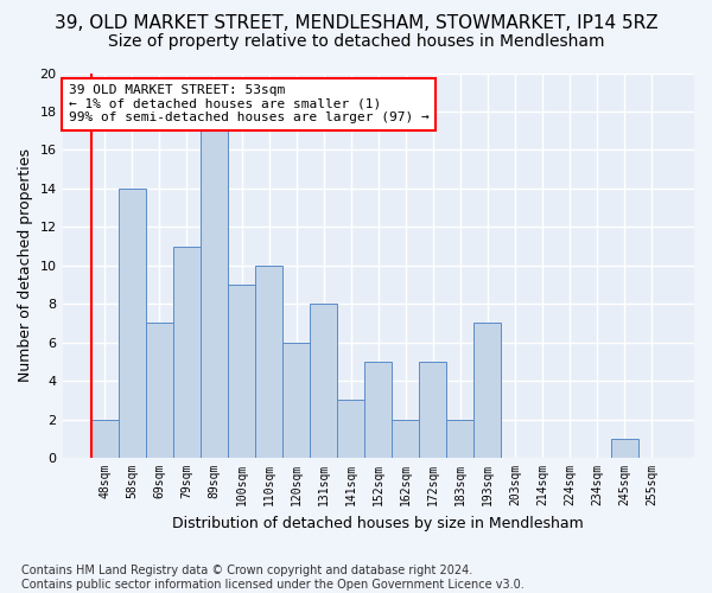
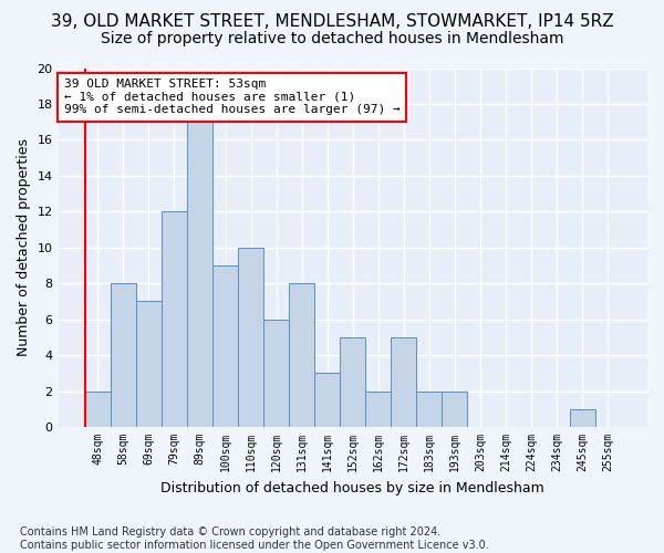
58sqm: 14 -> 8
79sqm: 11 -> 12
193sqm: 7 -> 2
